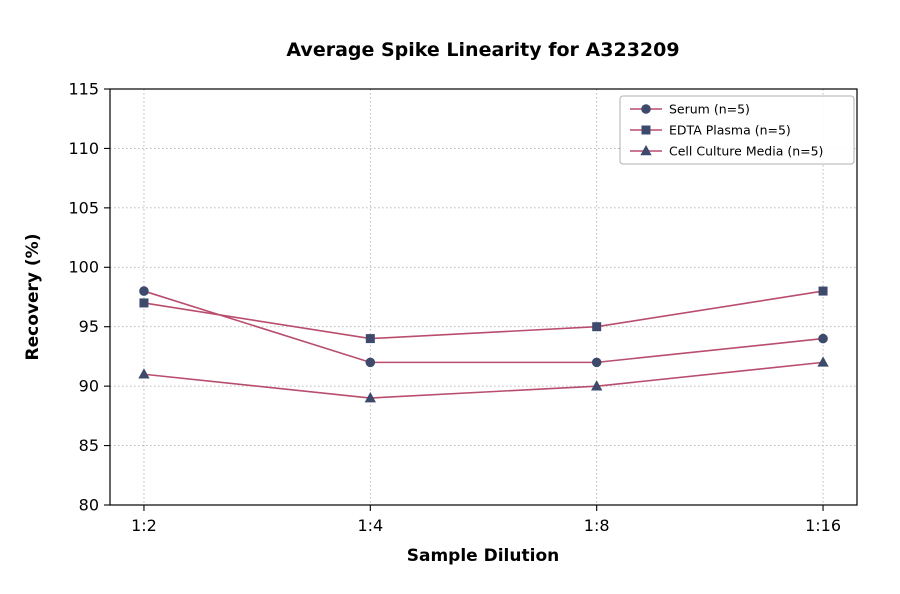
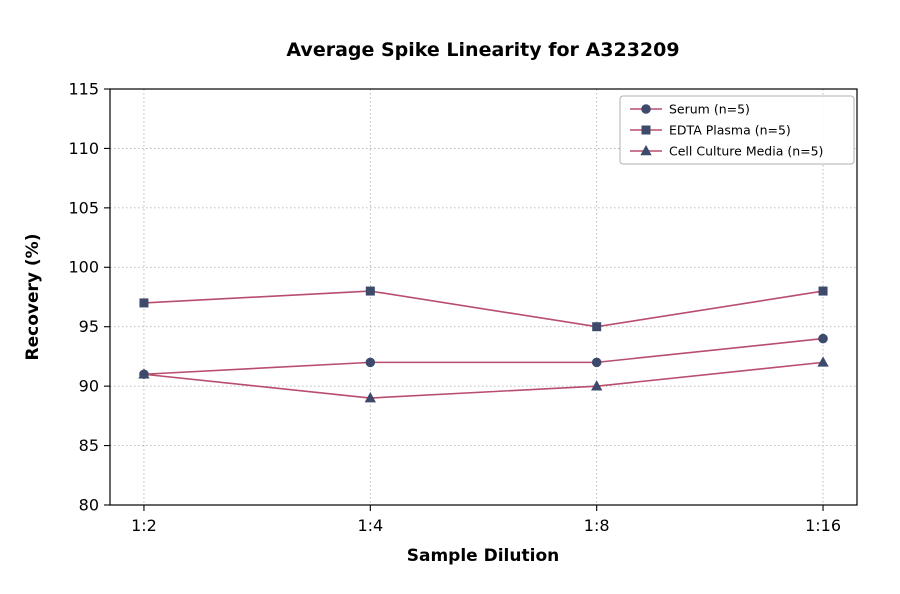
Serum (n=5)/1:2: 98 -> 91
EDTA Plasma (n=5)/1:4: 94 -> 98
